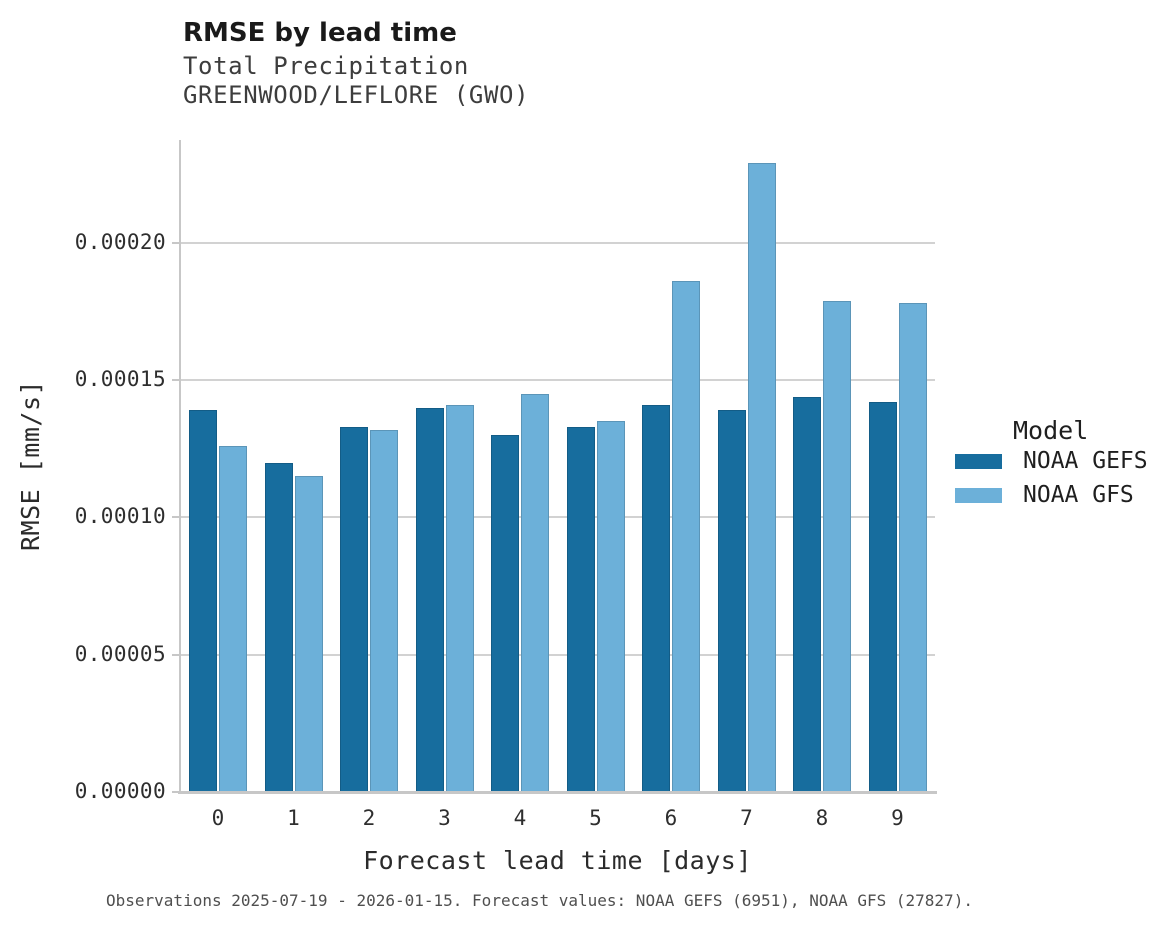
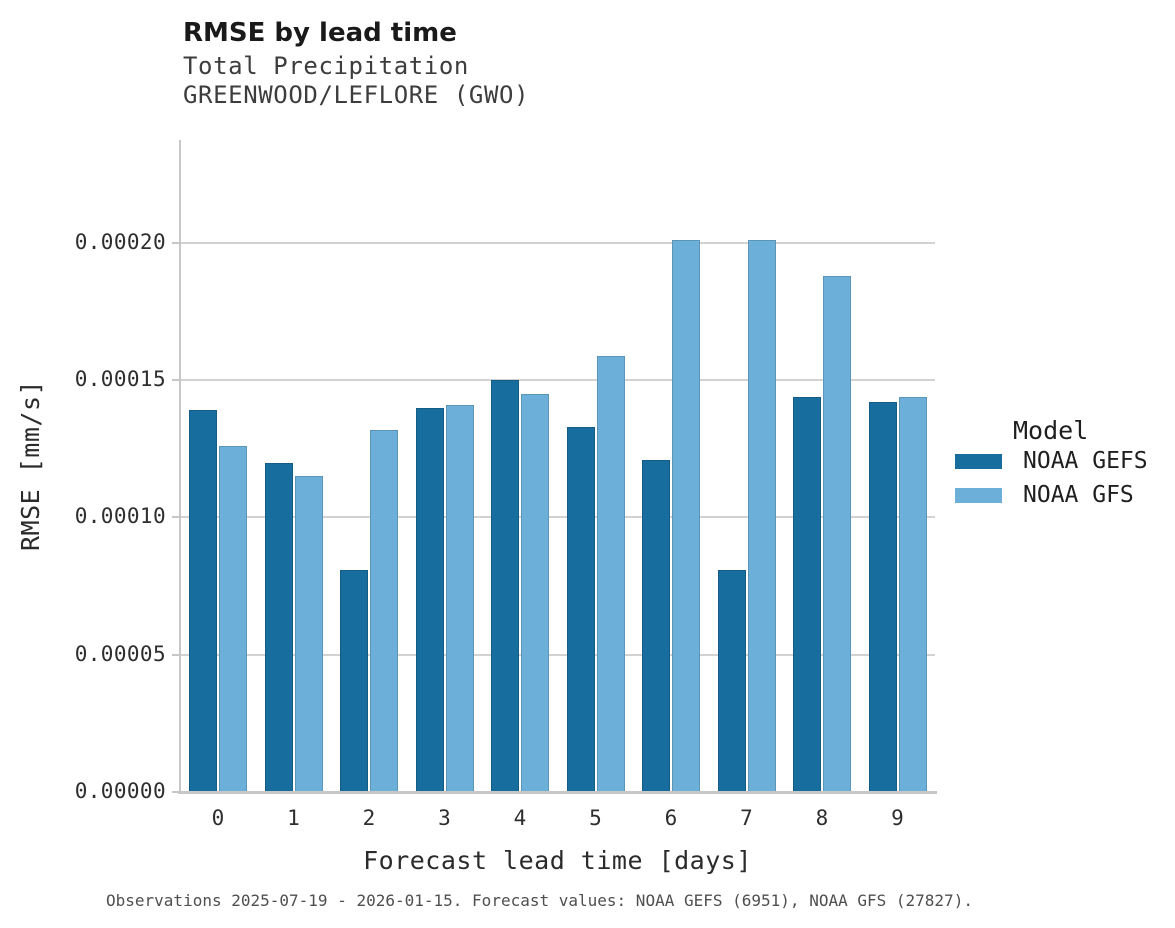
NOAA GEFS/2: 0.000133 -> 0.000081
NOAA GEFS/4: 0.000130 -> 0.000150
NOAA GFS/5: 0.000135 -> 0.000159
NOAA GEFS/6: 0.000141 -> 0.000121
NOAA GFS/6: 0.000186 -> 0.000201
NOAA GEFS/7: 0.000139 -> 0.000081
NOAA GFS/7: 0.000229 -> 0.000201
NOAA GFS/8: 0.000179 -> 0.000188
NOAA GFS/9: 0.000178 -> 0.000144
